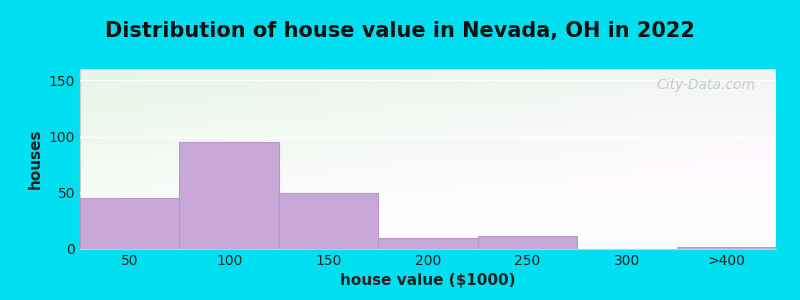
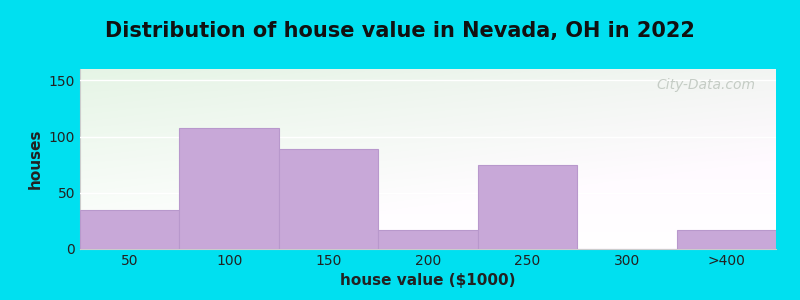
50: 45 -> 35
100: 95 -> 108
150: 50 -> 89
200: 10 -> 17
250: 12 -> 75
>400: 2 -> 17
